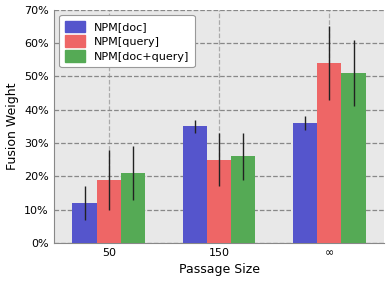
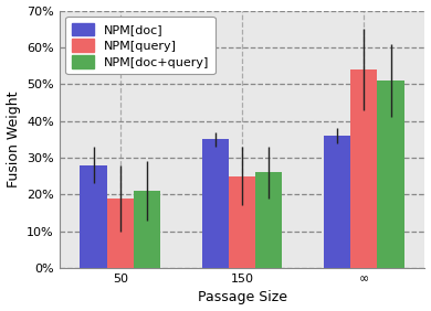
NPM[doc]/50: 12% -> 28%
